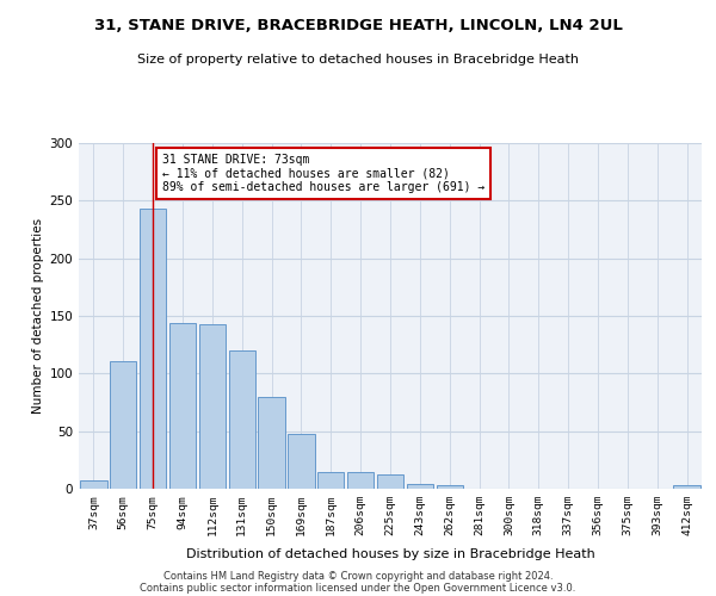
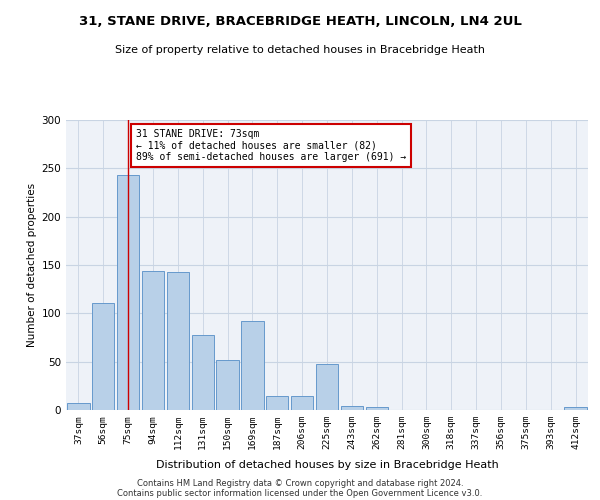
131sqm: 120 -> 78
150sqm: 80 -> 52
169sqm: 48 -> 92
225sqm: 12 -> 48
